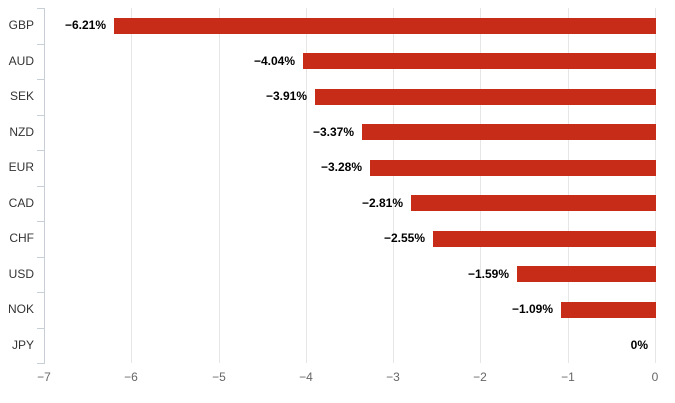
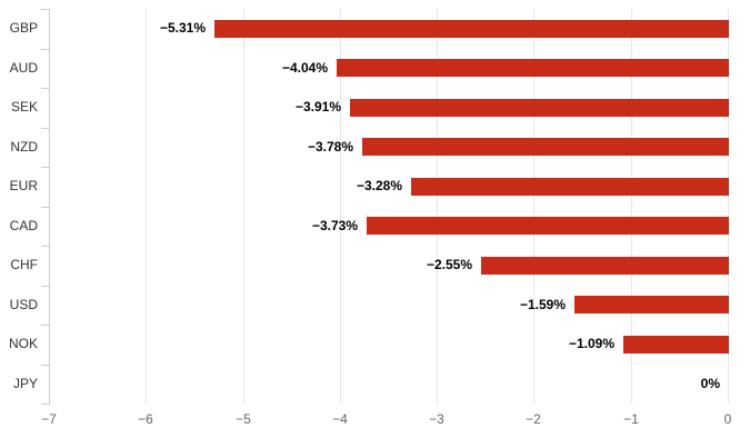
GBP: −6.21% -> −5.31%
NZD: −3.37% -> −3.78%
CAD: −2.81% -> −3.73%
